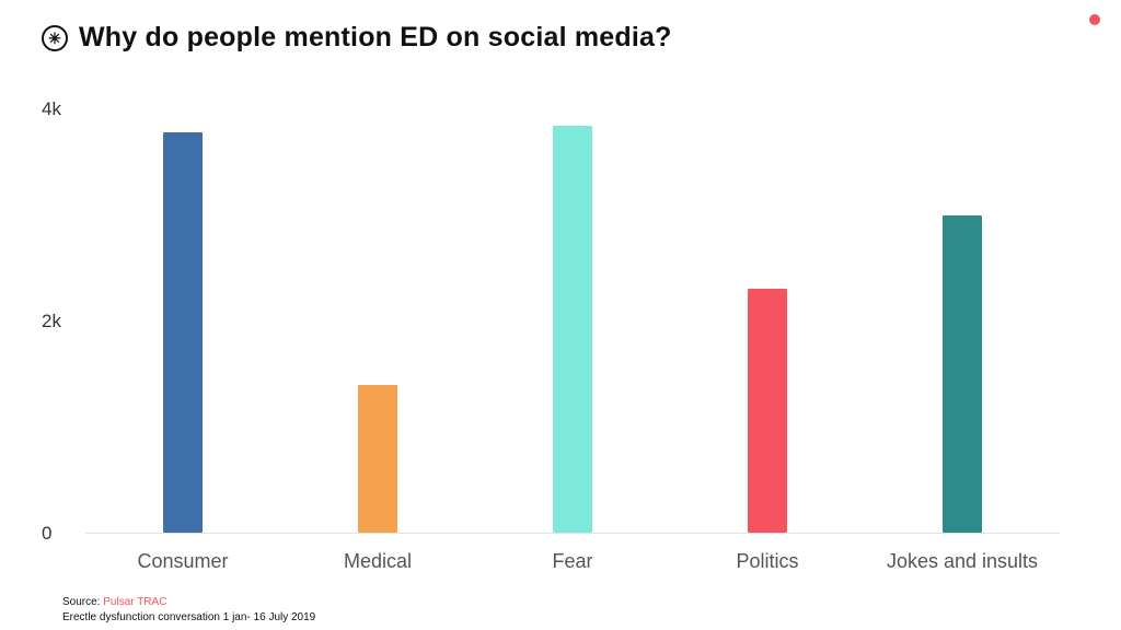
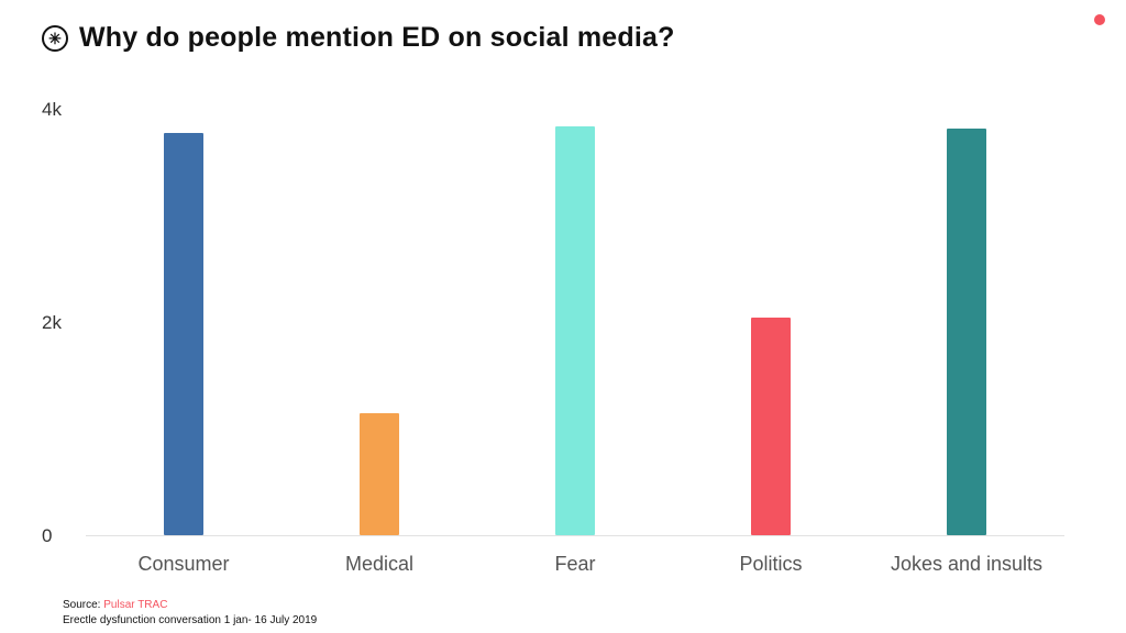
Medical: 1.4k -> 1.2k
Politics: 2.3k -> 2.0k
Jokes and insults: 3.0k -> 3.8k
